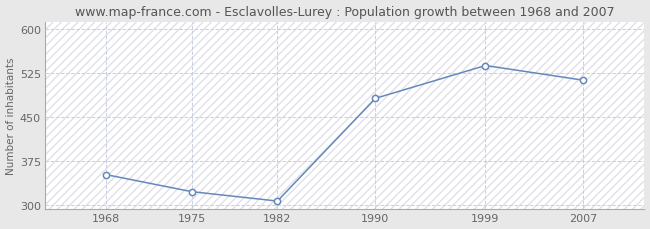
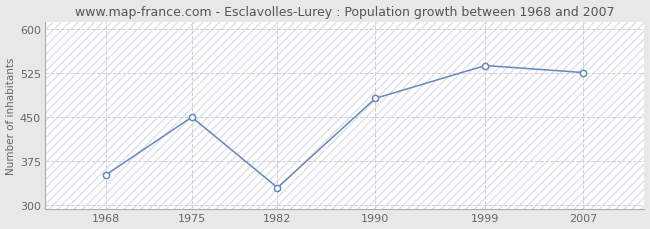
1975: 323 -> 450
1982: 307 -> 330
2007: 513 -> 526
